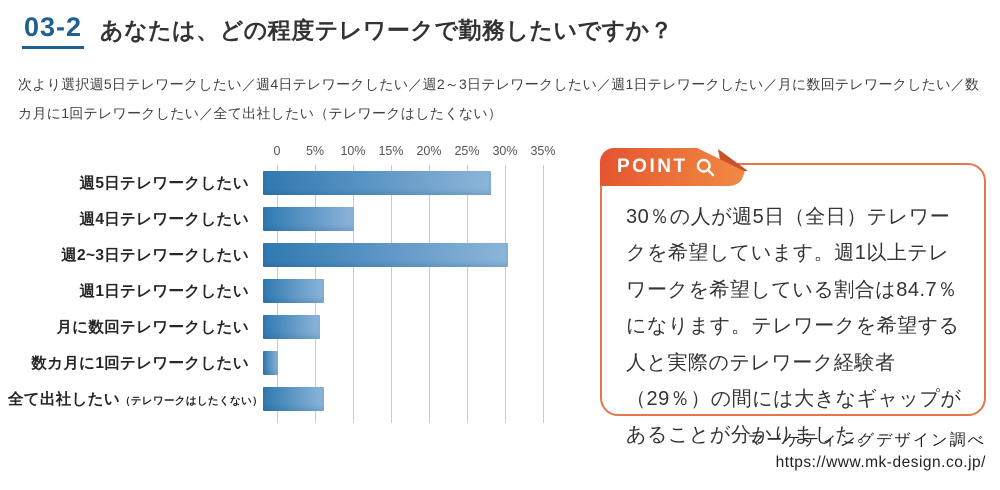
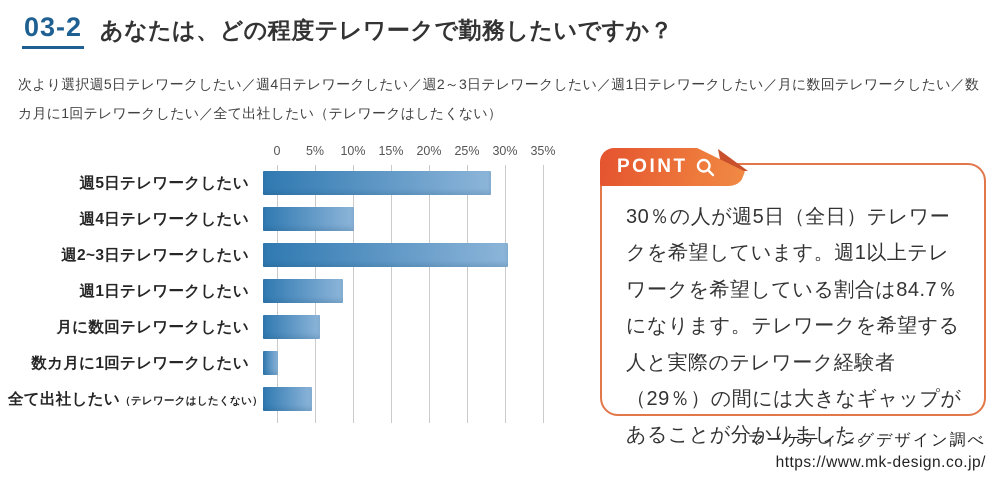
週1日テレワークしたい: 8% -> 10%
全て出社したい: 8% -> 6%
